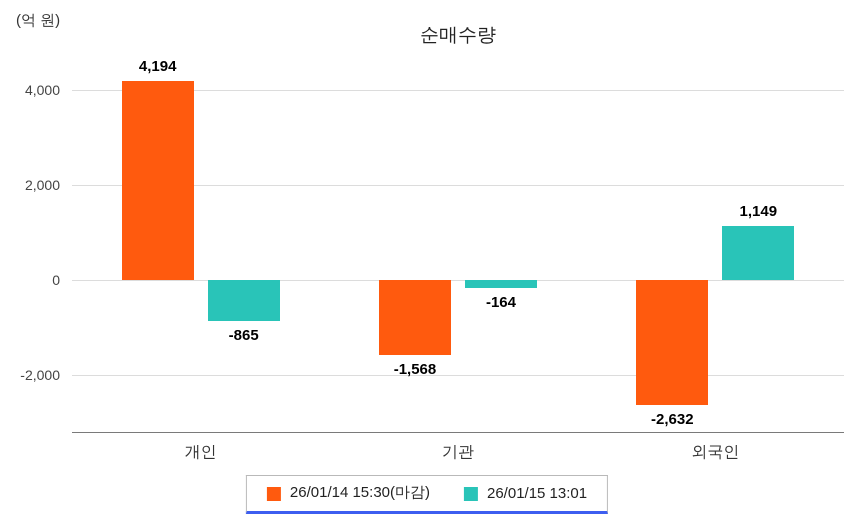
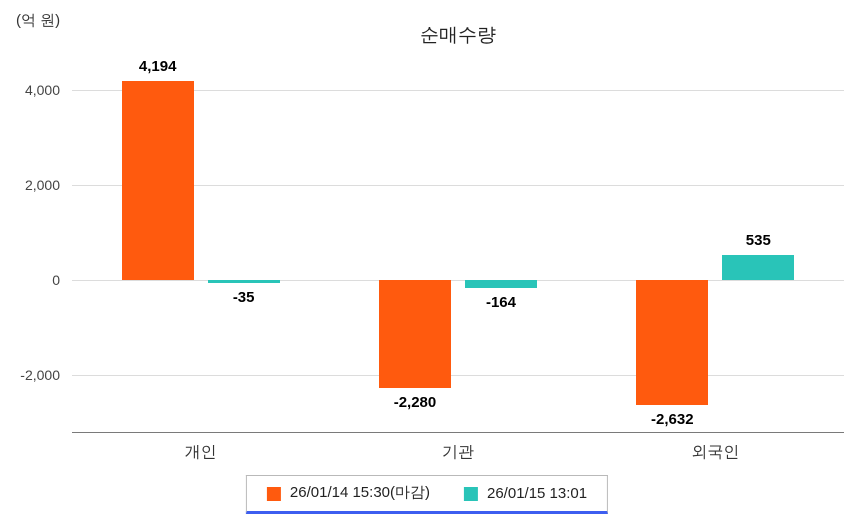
26/01/15 13:01/개인: -865 -> -35
26/01/14 15:30(마감)/기관: -1,568 -> -2,280
26/01/15 13:01/외국인: 1,149 -> 535
